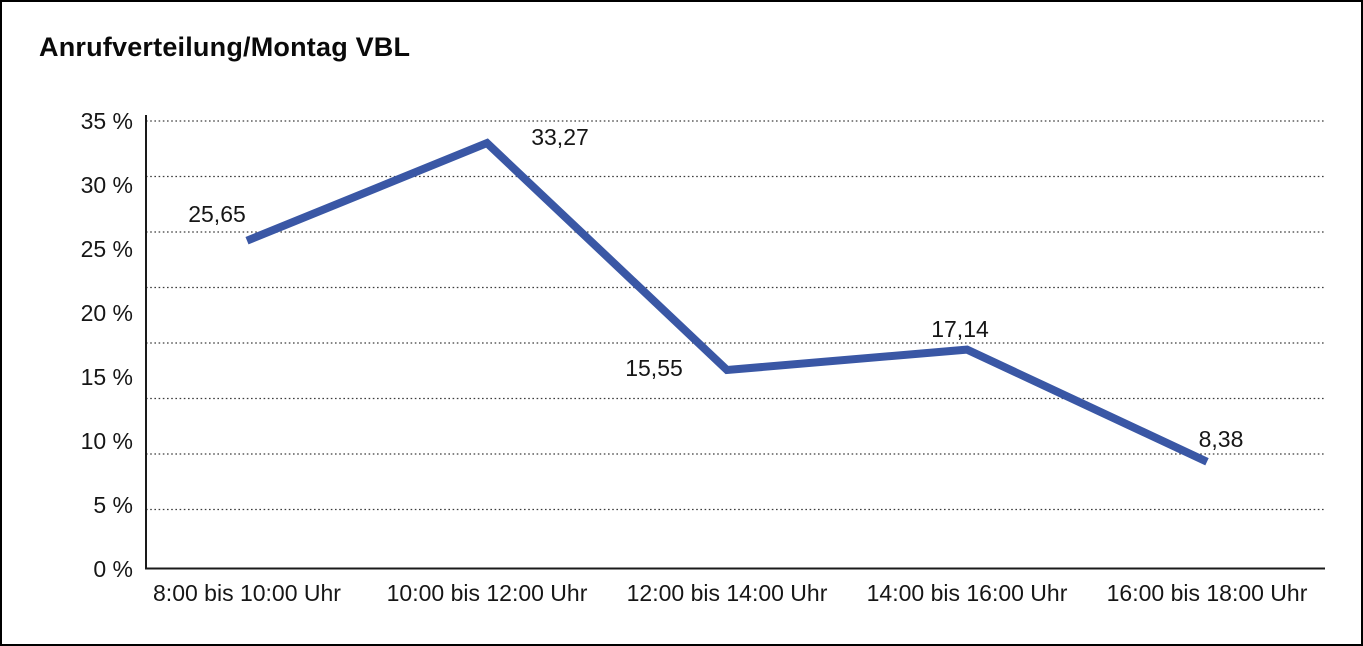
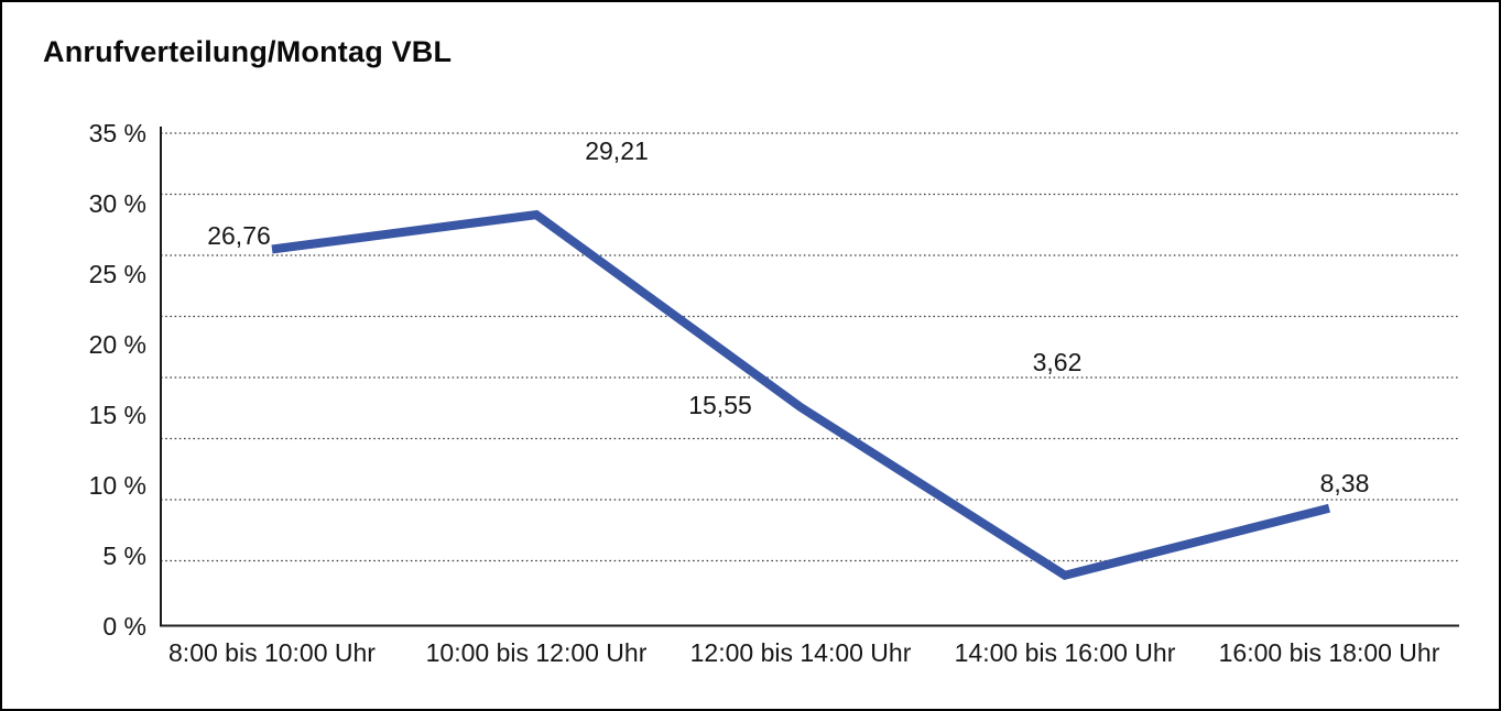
8:00 bis 10:00 Uhr: 25,65 -> 26,76
10:00 bis 12:00 Uhr: 33,27 -> 29,21
14:00 bis 16:00 Uhr: 17,14 -> 3,62
